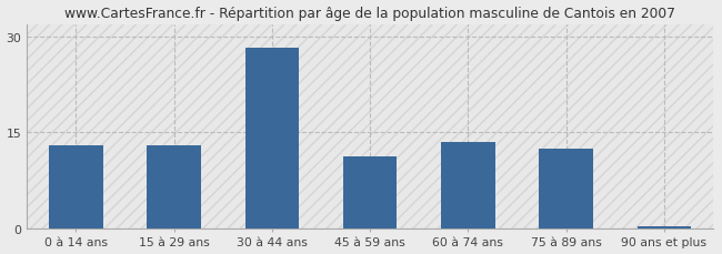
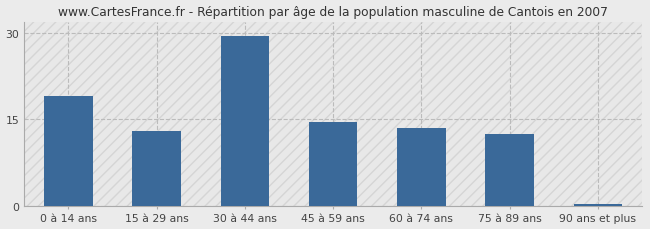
0 à 14 ans: 13.0 -> 19.0
30 à 44 ans: 28.2 -> 29.5
45 à 59 ans: 11.2 -> 14.5
